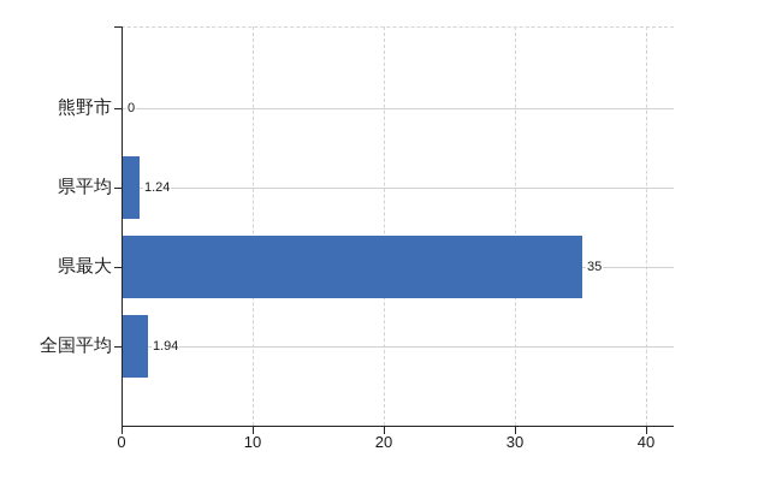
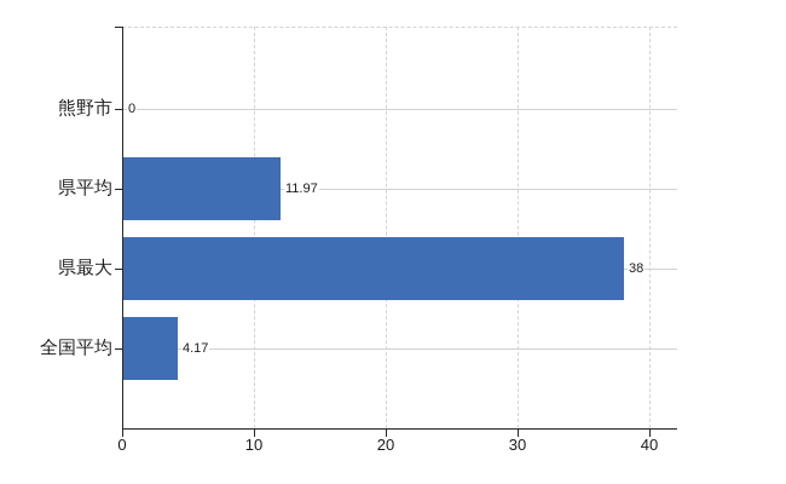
県平均: 1.24 -> 11.97
県最大: 35 -> 38
全国平均: 1.94 -> 4.17
